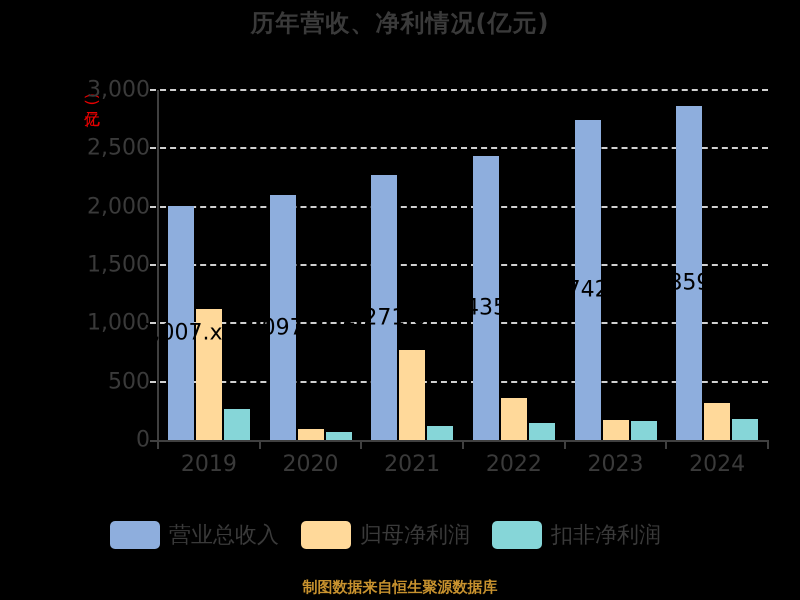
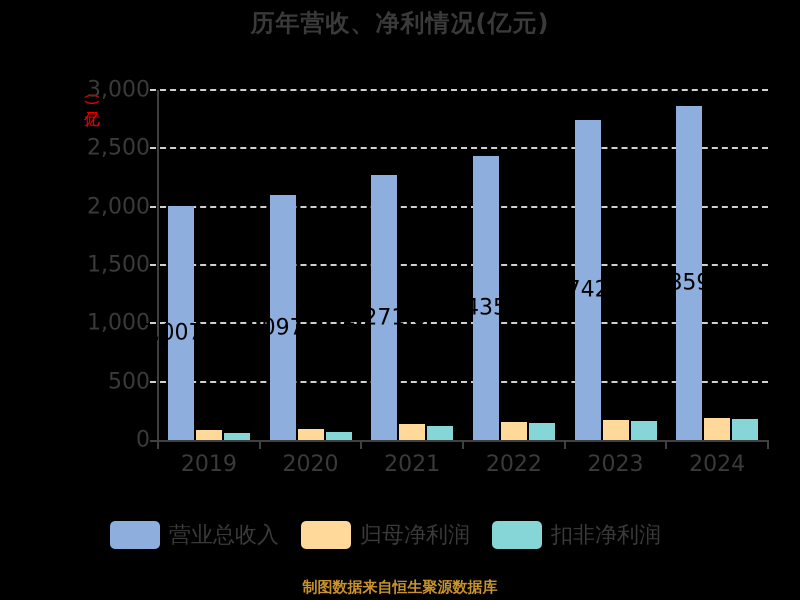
归母净利润/2019: 1120 -> 90
扣非净利润/2019: 270 -> 60
归母净利润/2021: 770 -> 140
归母净利润/2022: 360 -> 150
归母净利润/2024: 320 -> 190
